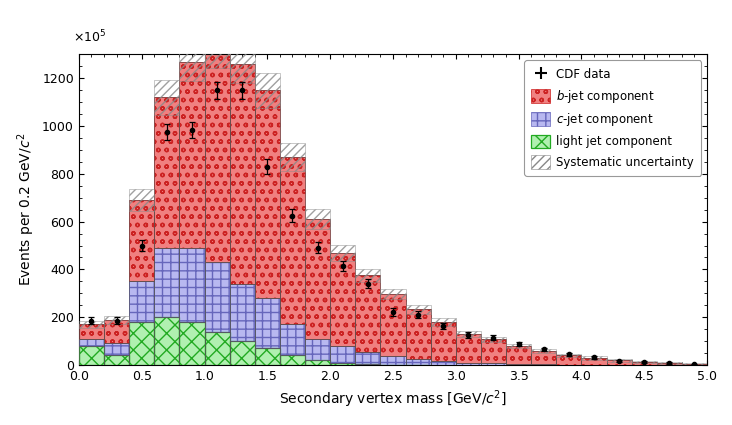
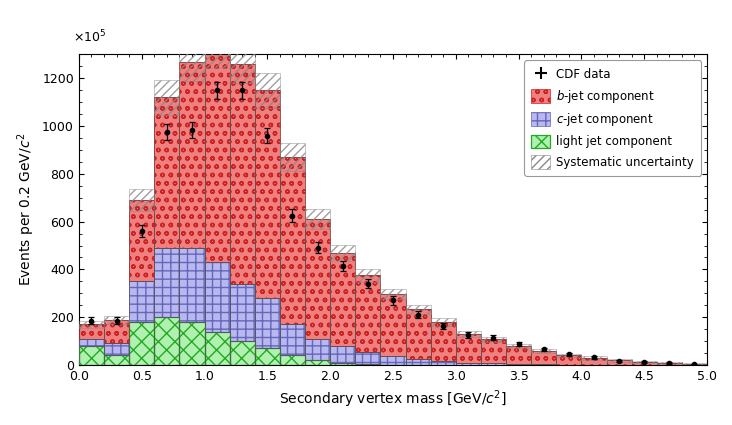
0.5: 500 -> 560
1.5: 830 -> 960
2.5: 220 -> 270
